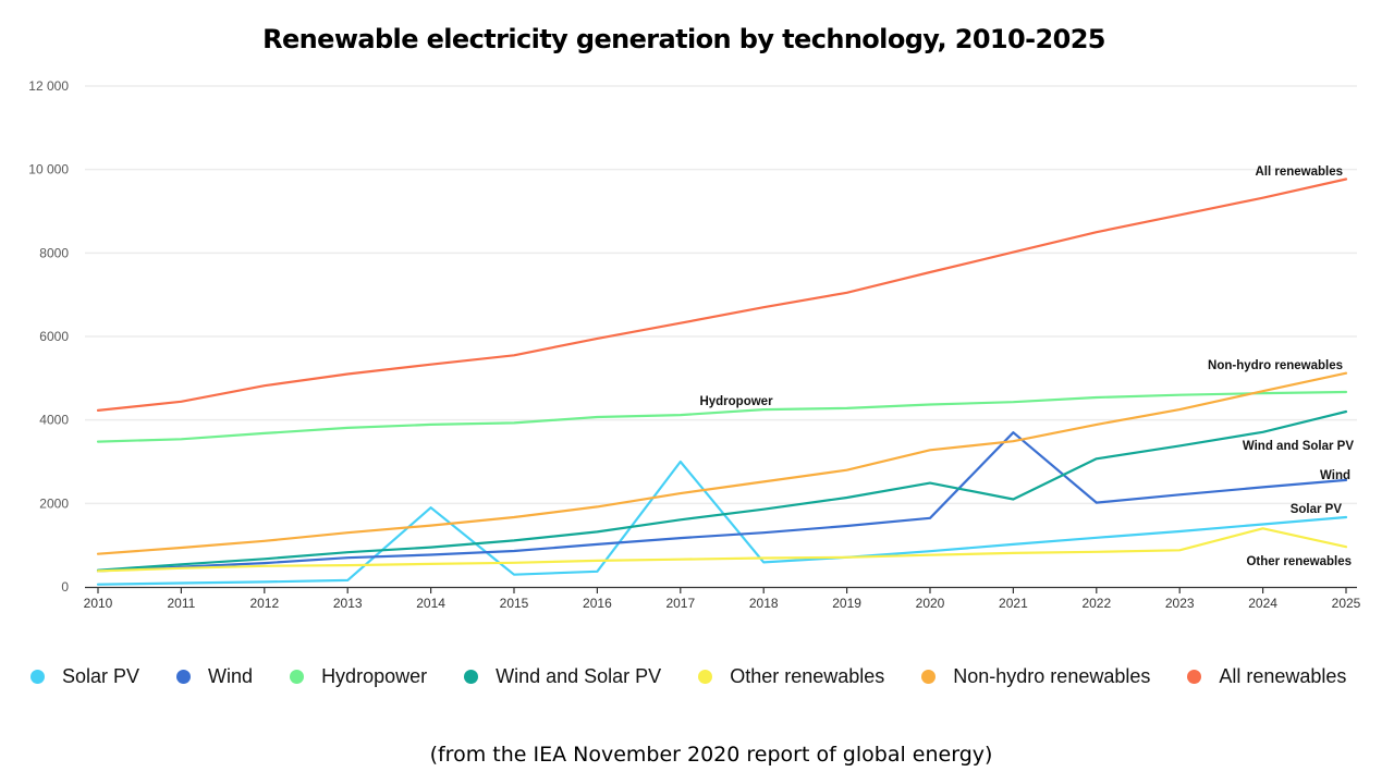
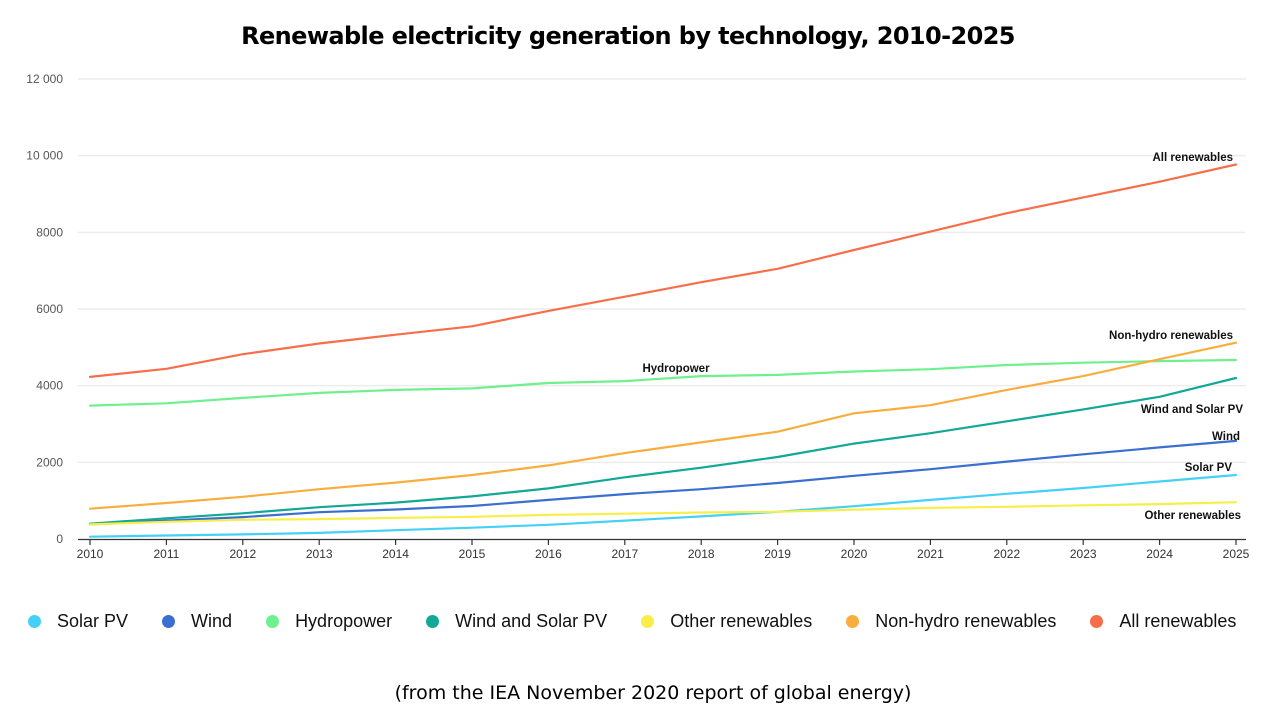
Solar PV/2014: 1900 -> 200
Solar PV/2017: 3000 -> 500
Wind/2021: 3700 -> 1800
Wind and Solar PV/2021: 2100 -> 2800
Other renewables/2024: 1400 -> 900
